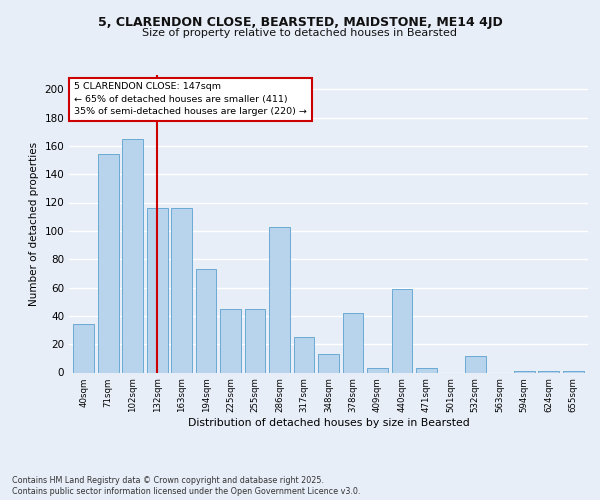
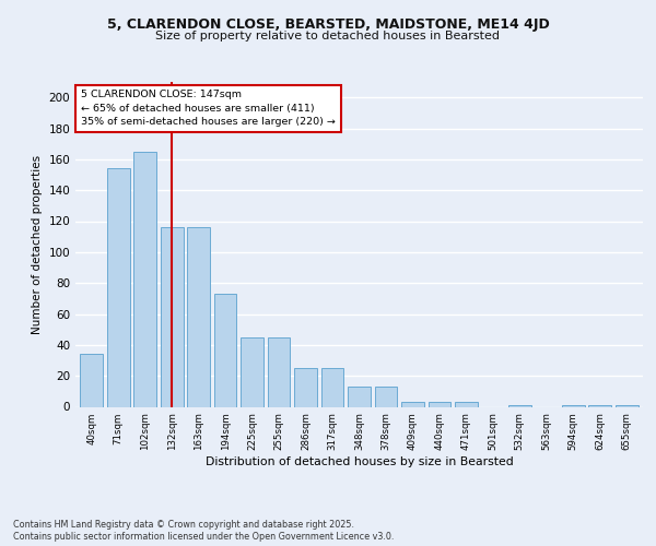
286sqm: 103 -> 25
378sqm: 42 -> 13
440sqm: 59 -> 3
532sqm: 12 -> 1
